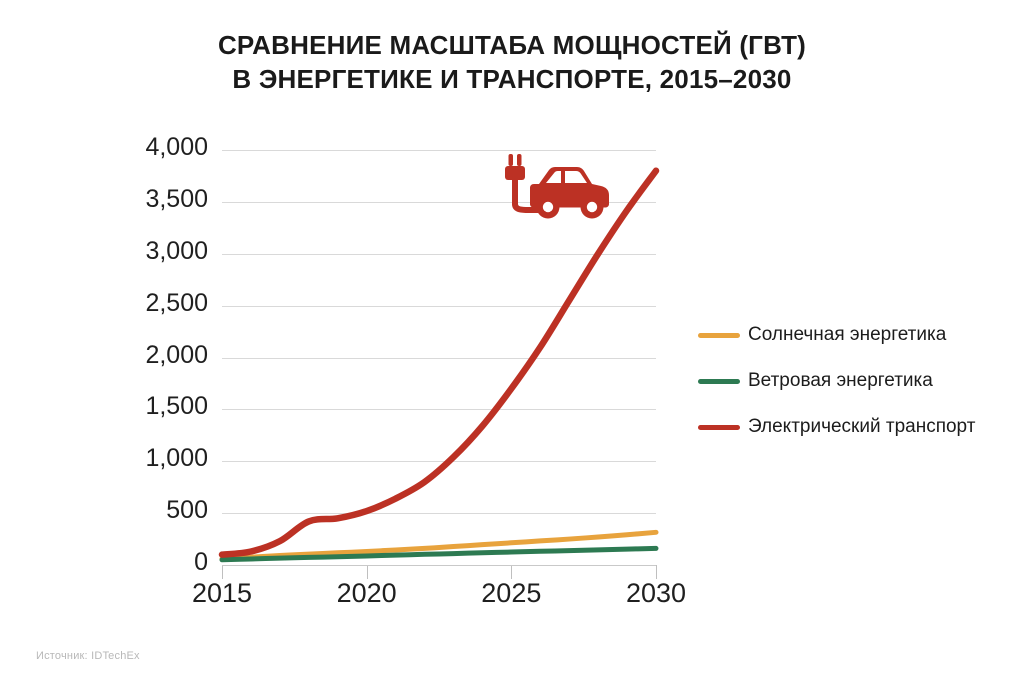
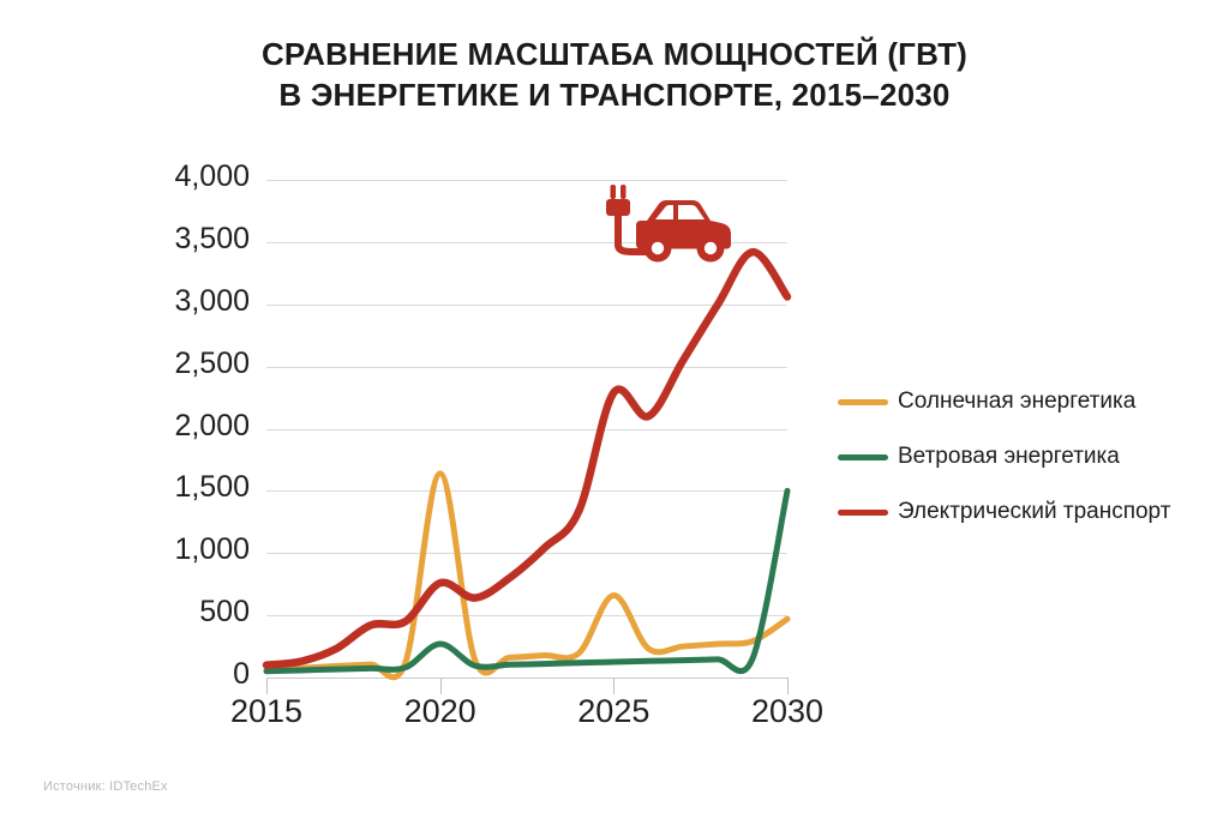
Солнечная энергетика/2020: 130 -> 1640
Ветровая энергетика/2020: 90 -> 270
Электрический транспорт/2020: 520 -> 760
Солнечная энергетика/2025: 210 -> 660
Электрический транспорт/2025: 1700 -> 2290
Солнечная энергетика/2030: 320 -> 470
Ветровая энергетика/2030: 160 -> 1500
Электрический транспорт/2030: 3800 -> 3060
